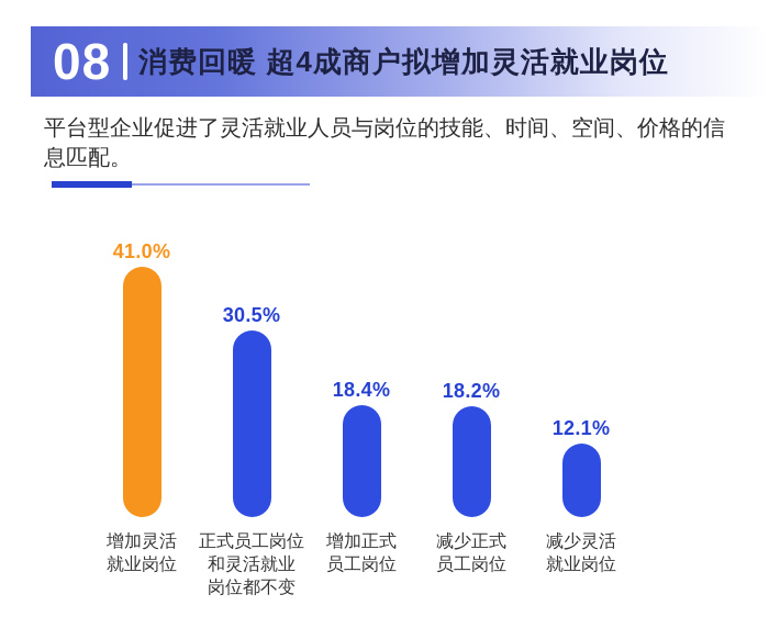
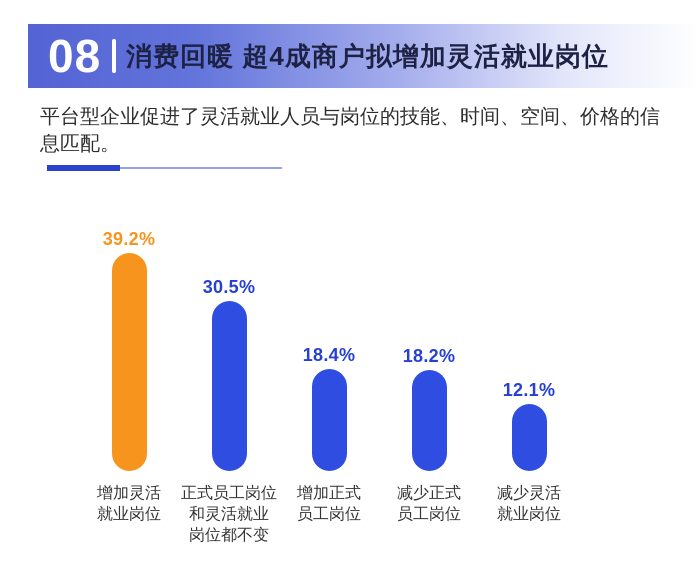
增加灵活就业岗位: 41.0% -> 39.2%
